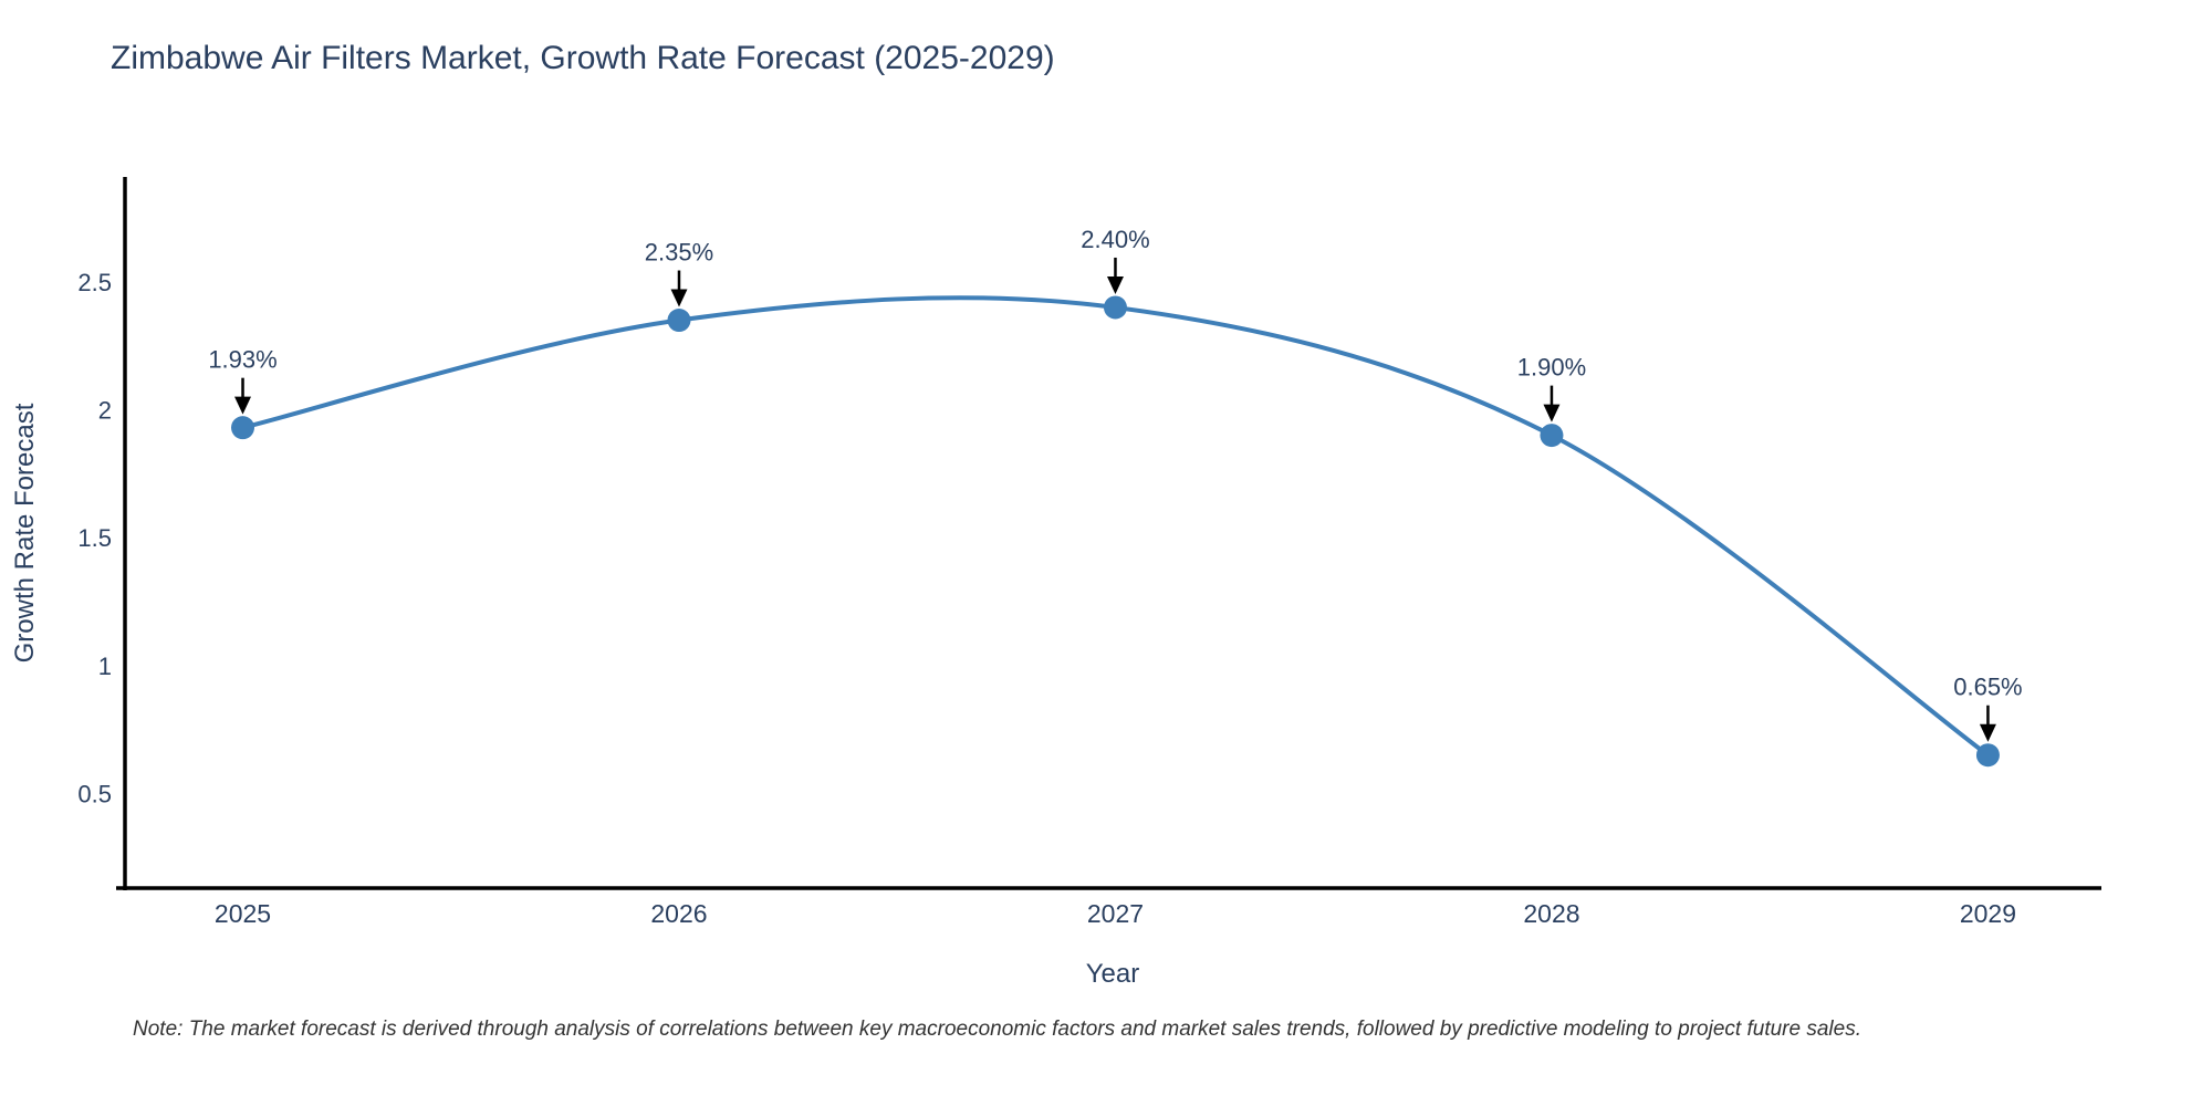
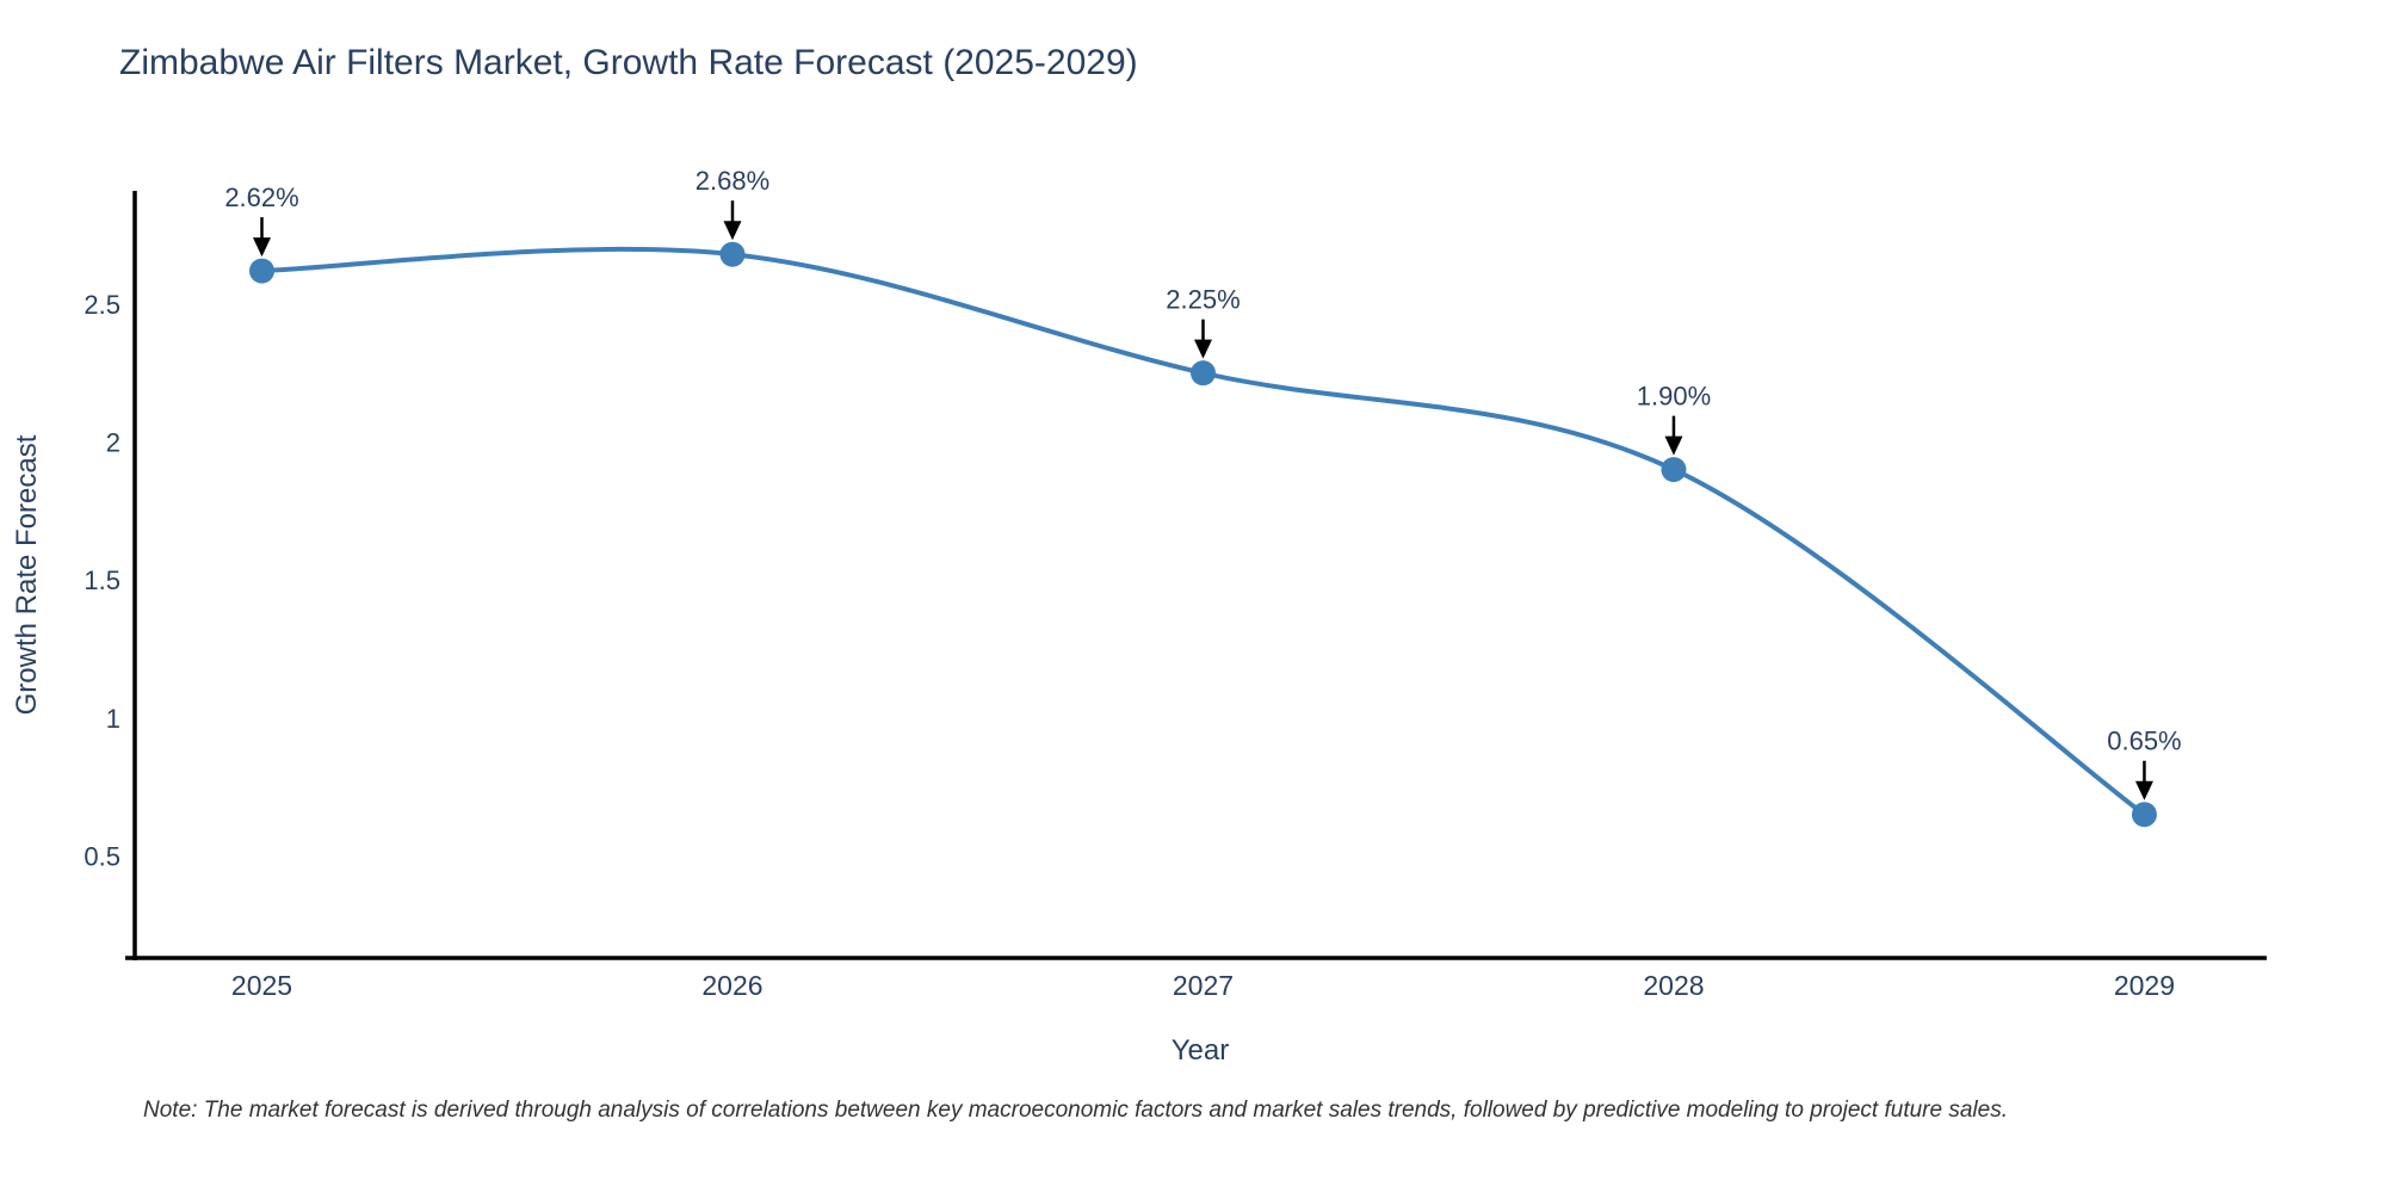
2025: 1.93% -> 2.62%
2026: 2.35% -> 2.68%
2027: 2.40% -> 2.25%
